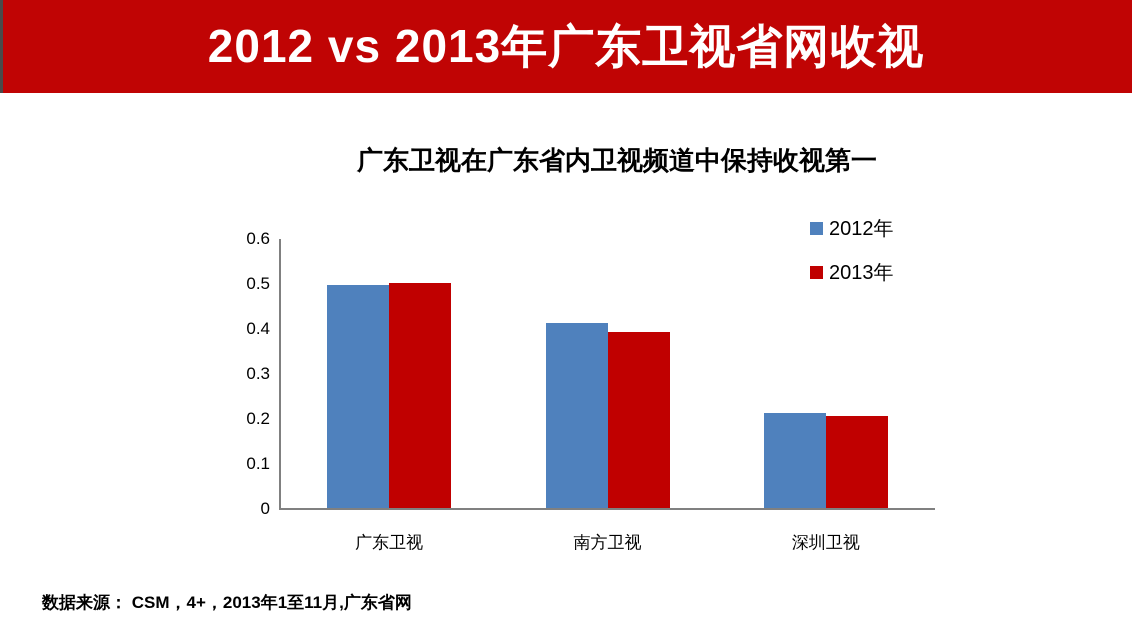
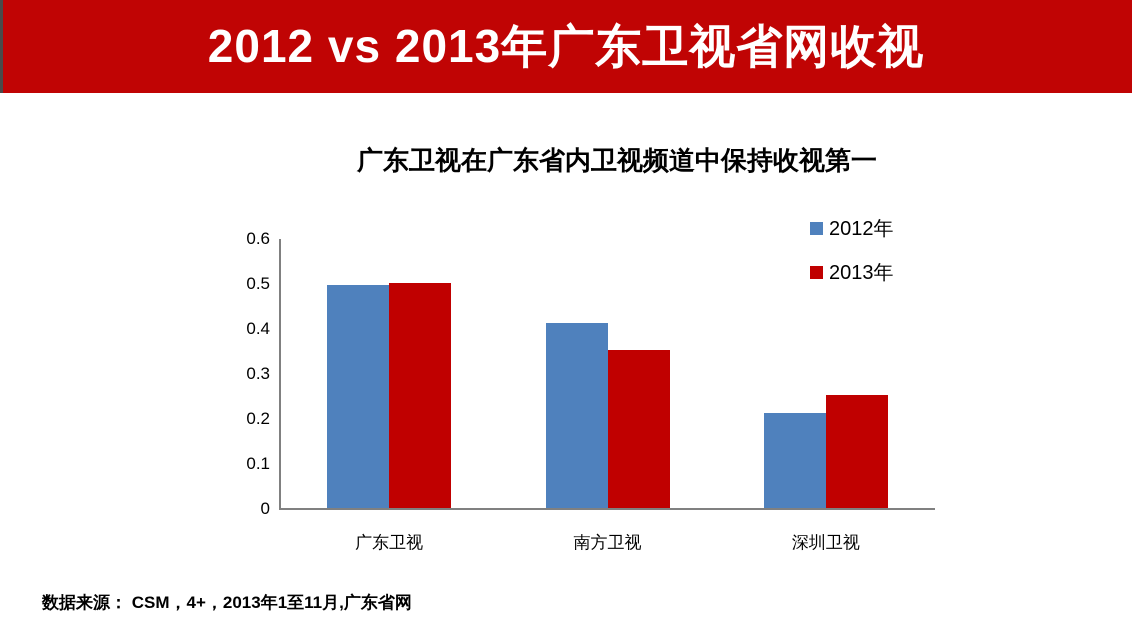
2013年/南方卫视: 0.39 -> 0.35
2013年/深圳卫视: 0.20 -> 0.25
